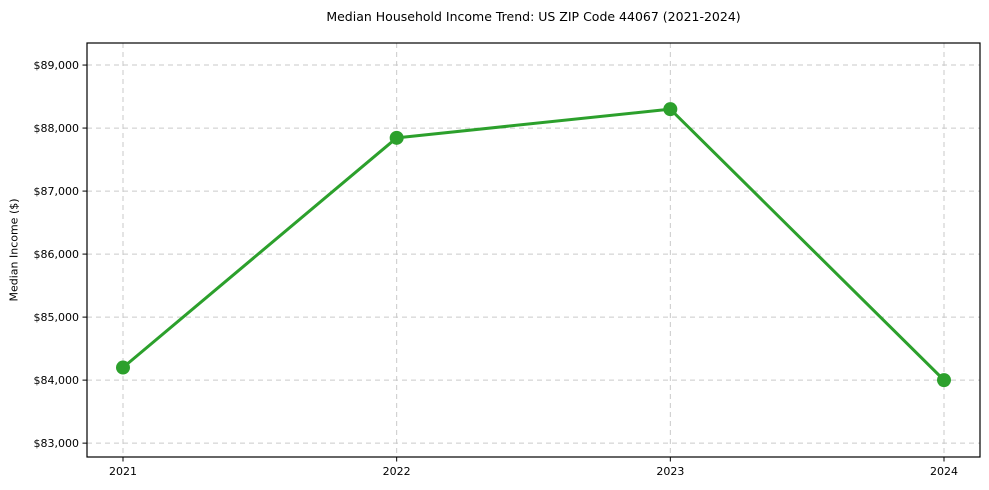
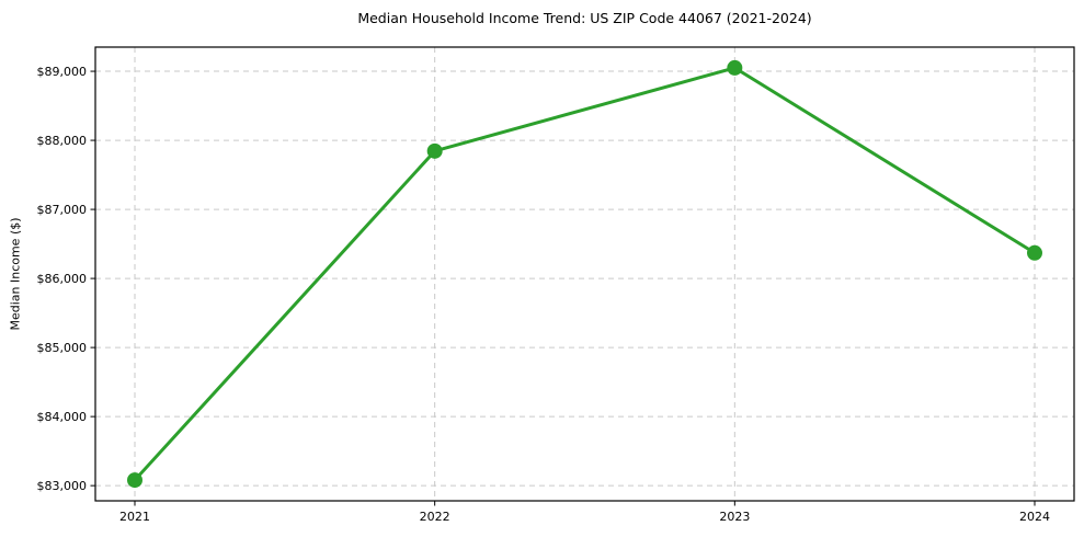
2021: $84200 -> $83100
2023: $88300 -> $89000
2024: $84000 -> $86400
